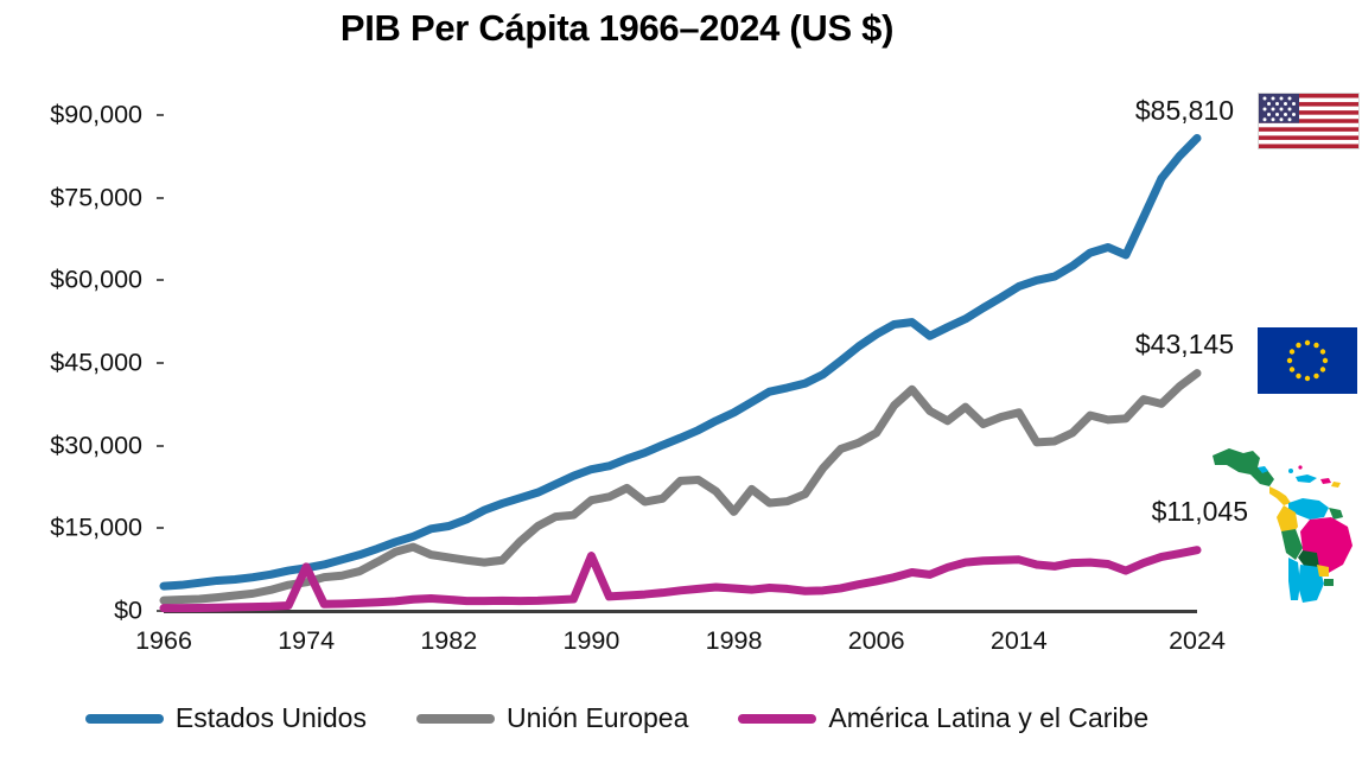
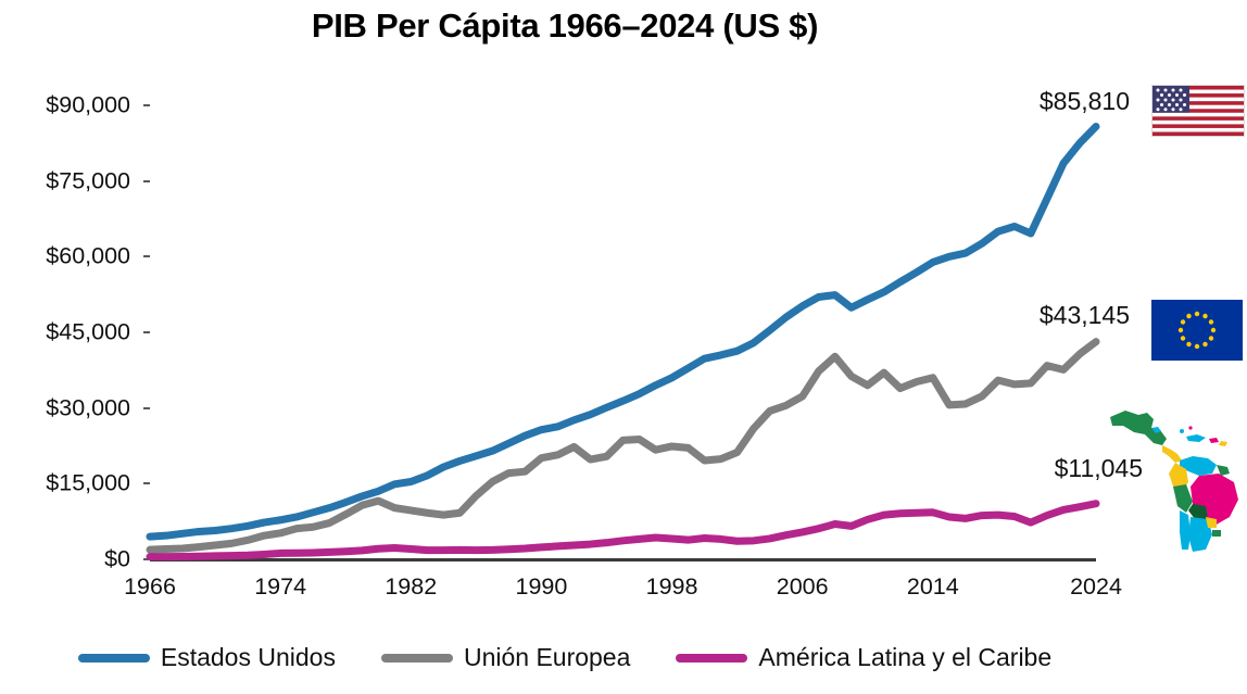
América Latina y el Caribe/1974: $8000 -> $1000
América Latina y el Caribe/1990: $10000 -> $2000
Unión Europea/1998: $18000 -> $22000
